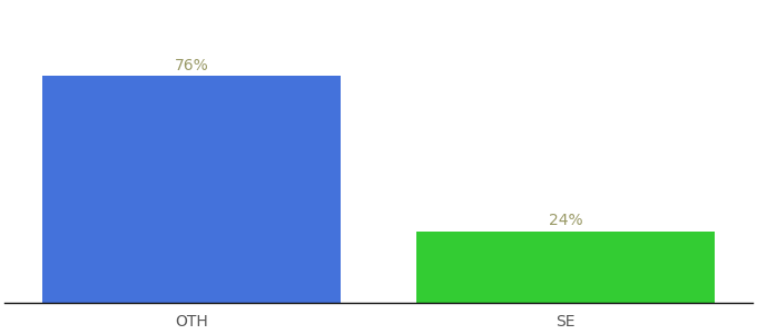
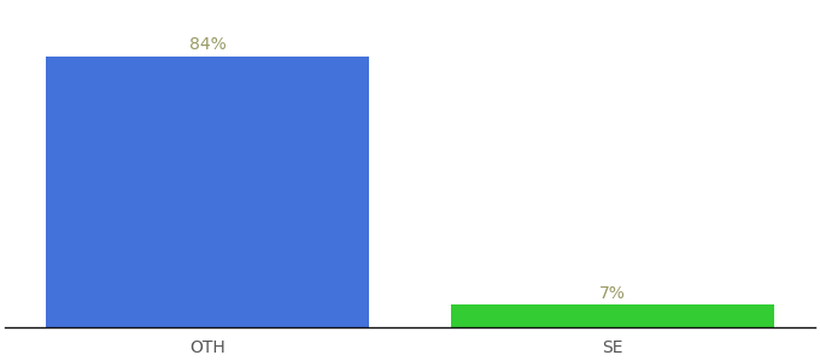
OTH: 76% -> 84%
SE: 24% -> 7%
